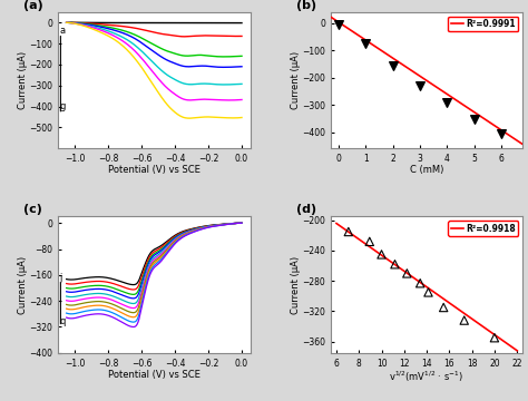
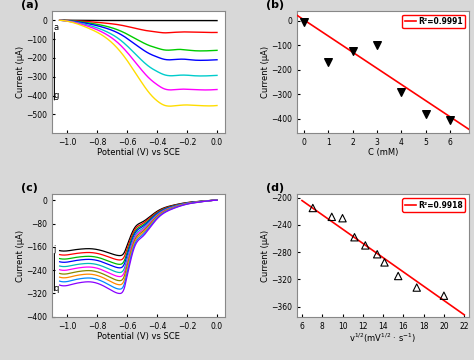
1: -75 -> -170
2: -155 -> -125
3: -230 -> -100
5: -355 -> -380
10: -245 -> -230
20: -355 -> -344
